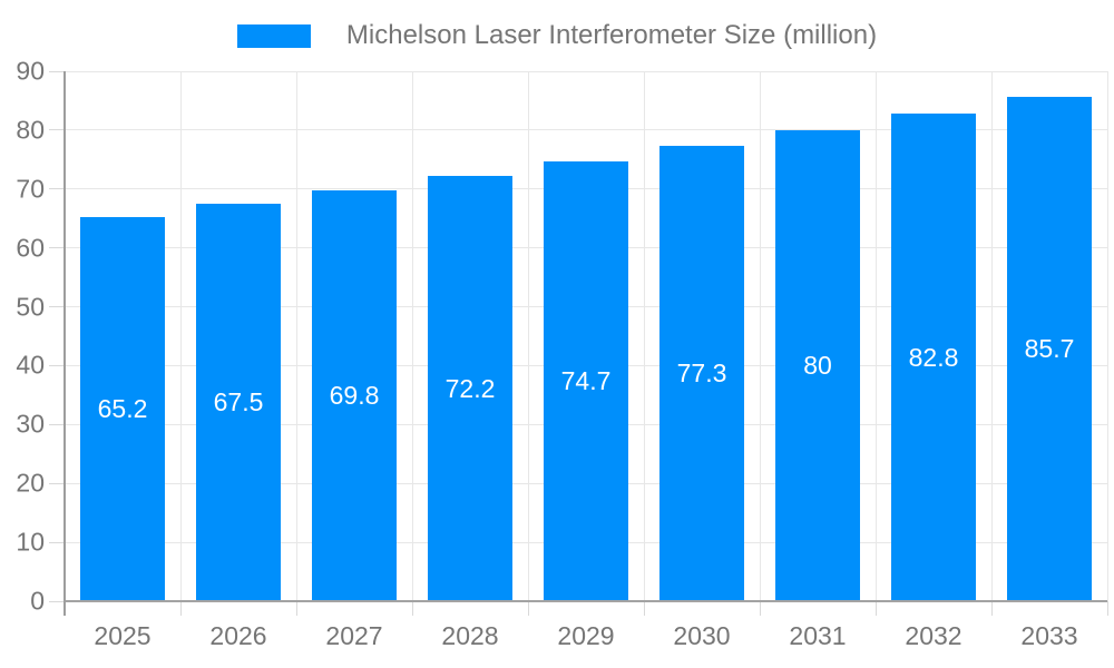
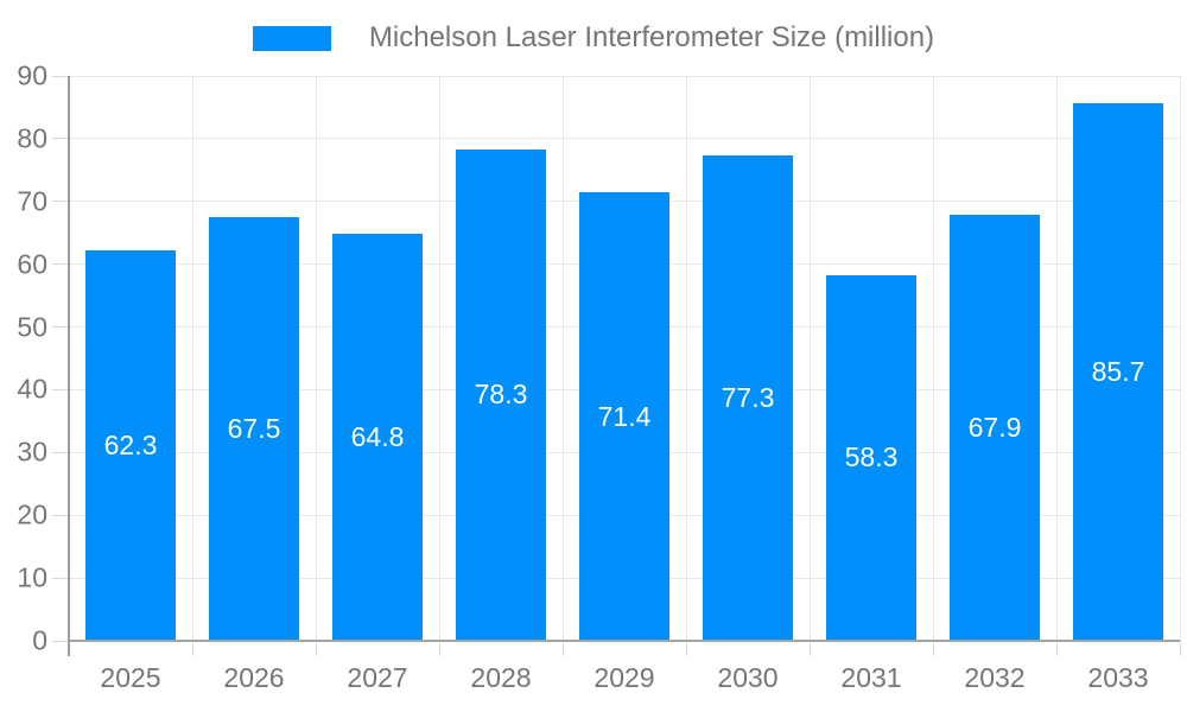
2025: 65.2 -> 62.3
2027: 69.8 -> 64.8
2028: 72.2 -> 78.3
2029: 74.7 -> 71.4
2031: 80 -> 58.3
2032: 82.8 -> 67.9
